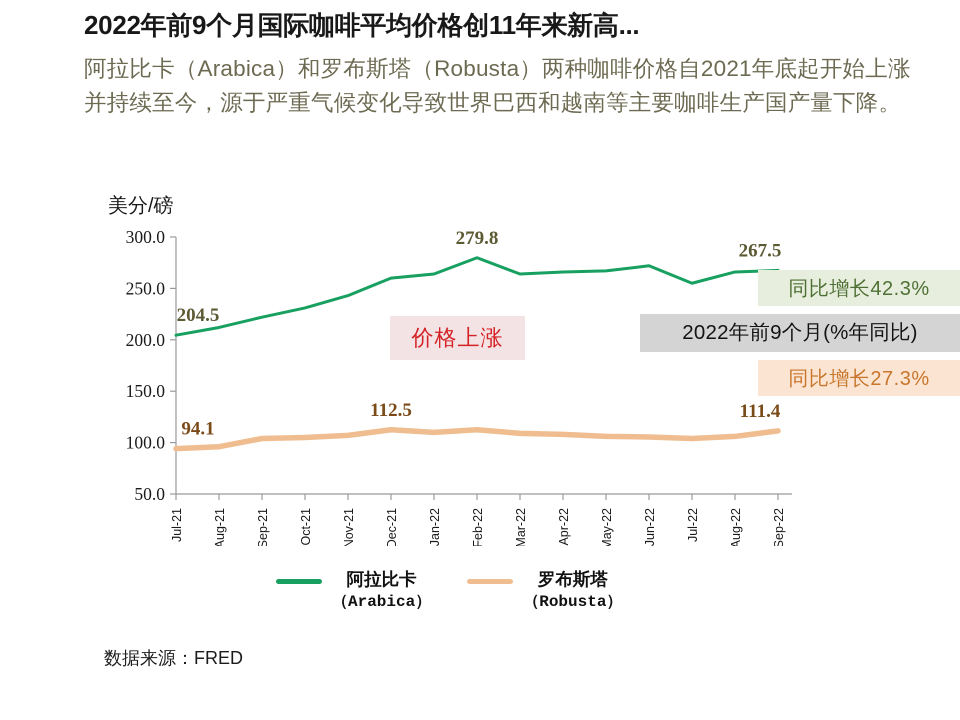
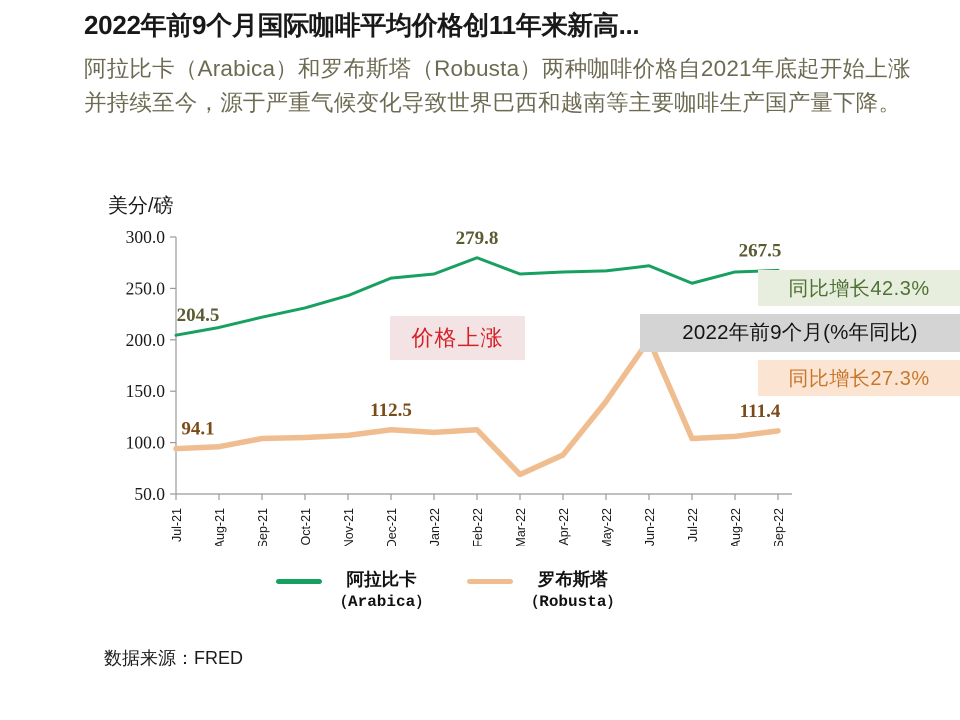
罗布斯塔（Robusta）/Mar-22: 109 -> 69
罗布斯塔（Robusta）/Apr-22: 108 -> 88
罗布斯塔（Robusta）/May-22: 106 -> 140
罗布斯塔（Robusta）/Jun-22: 106 -> 200
